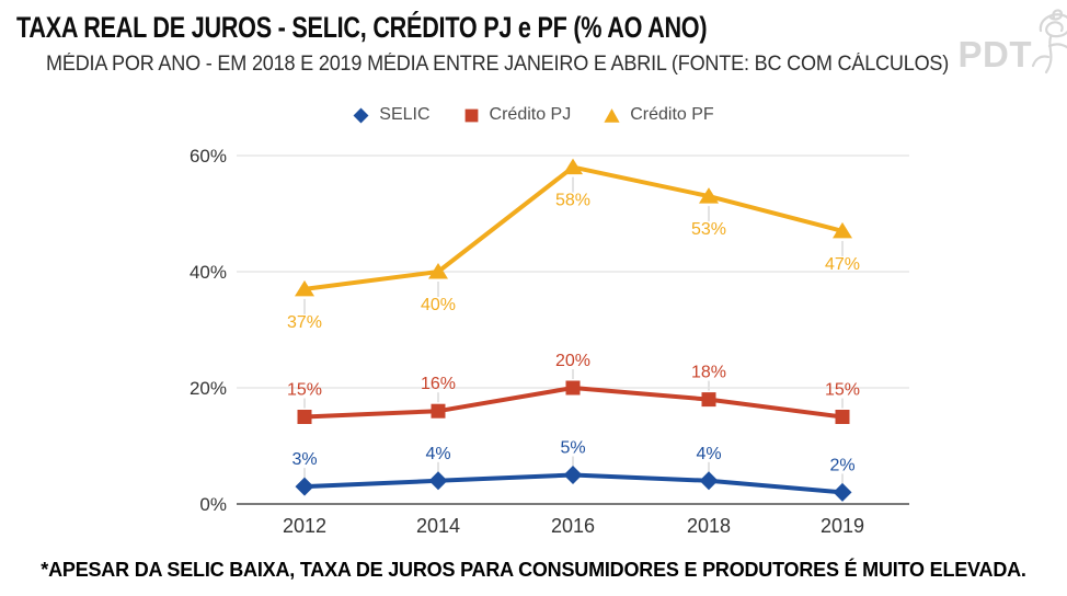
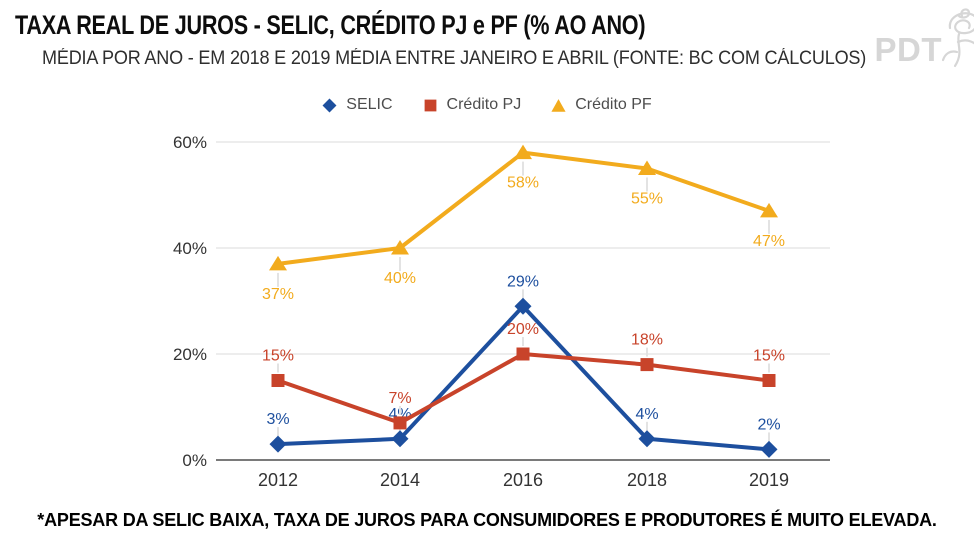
Crédito PJ/2014: 16% -> 7%
SELIC/2016: 5% -> 29%
Crédito PF/2018: 53% -> 55%
